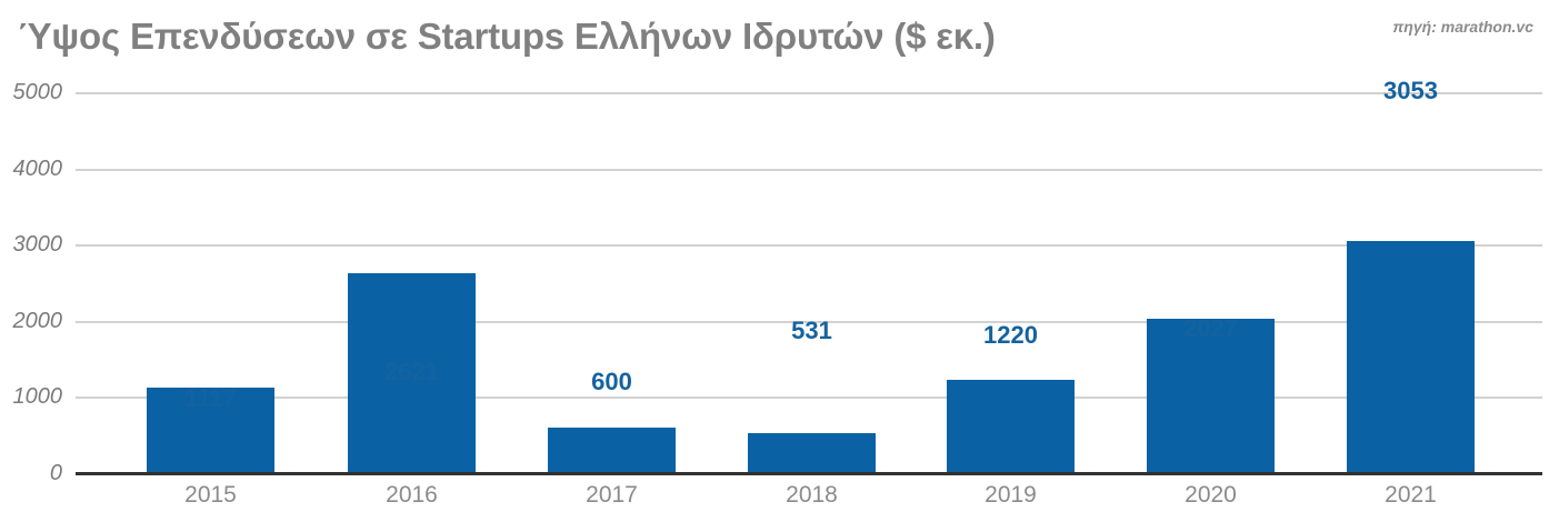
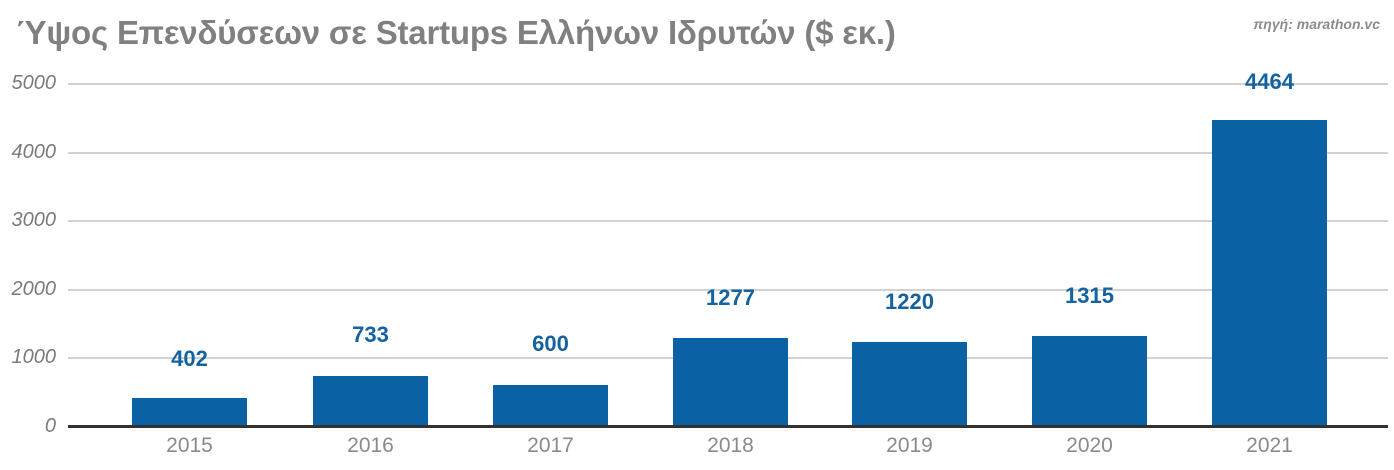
2015: 1117 -> 402
2016: 2621 -> 733
2018: 531 -> 1277
2020: 2027 -> 1315
2021: 3053 -> 4464
